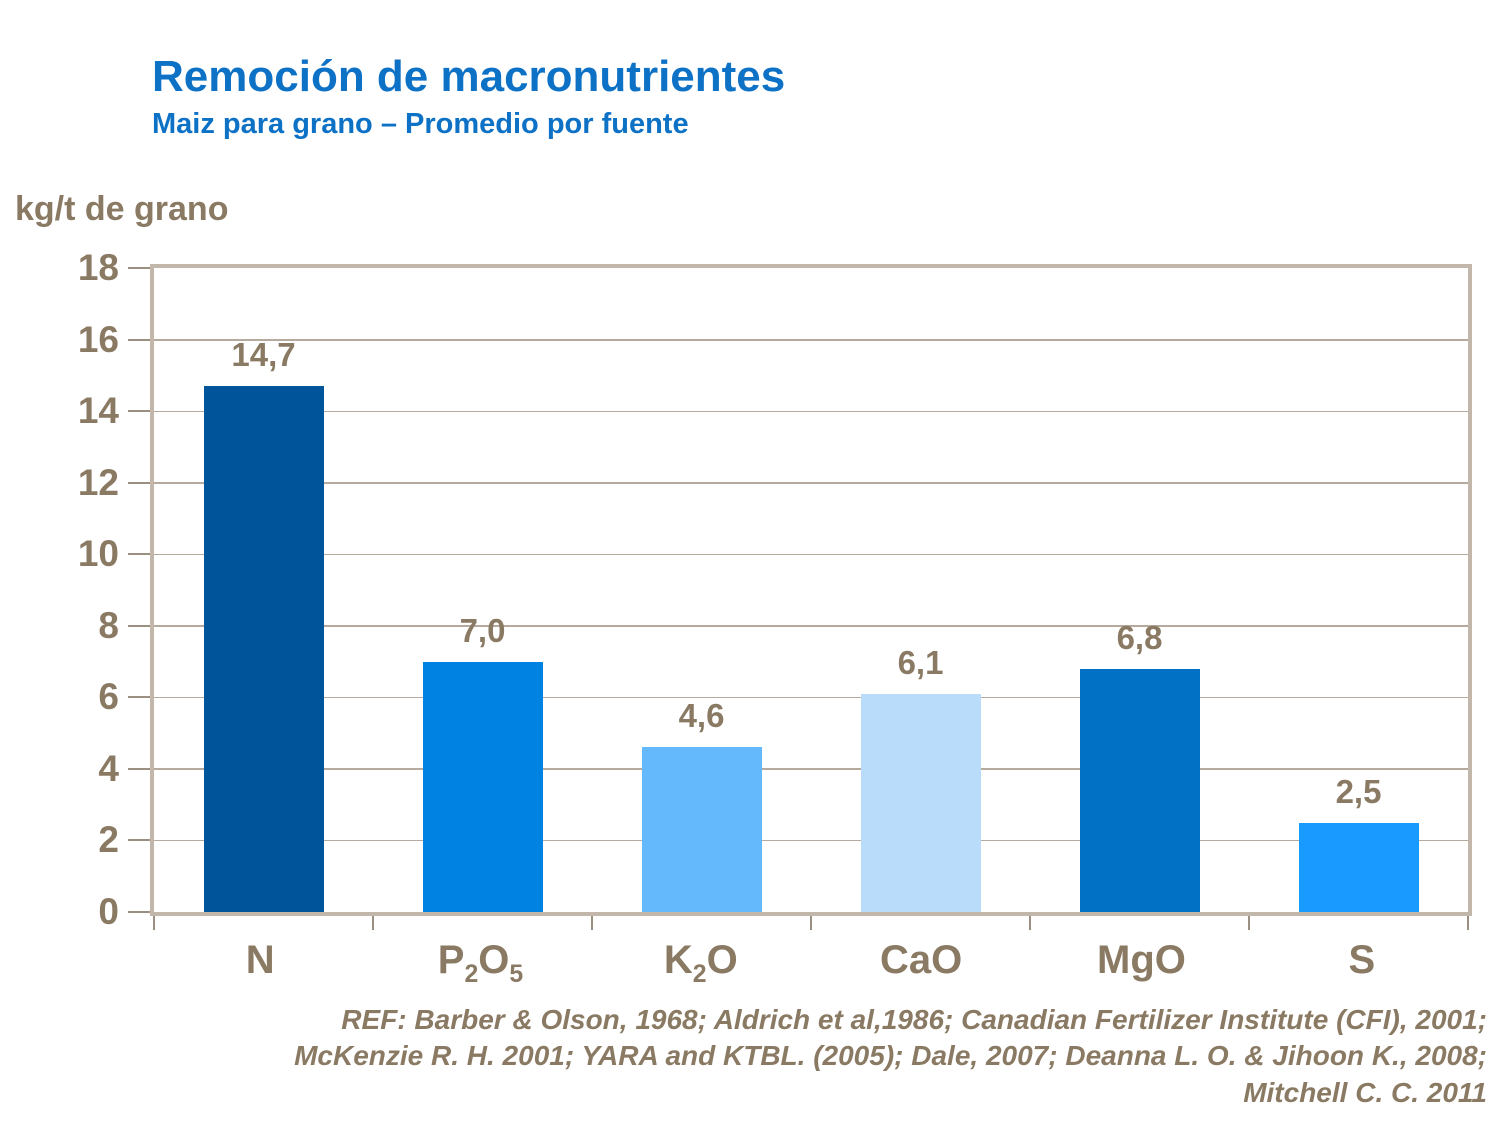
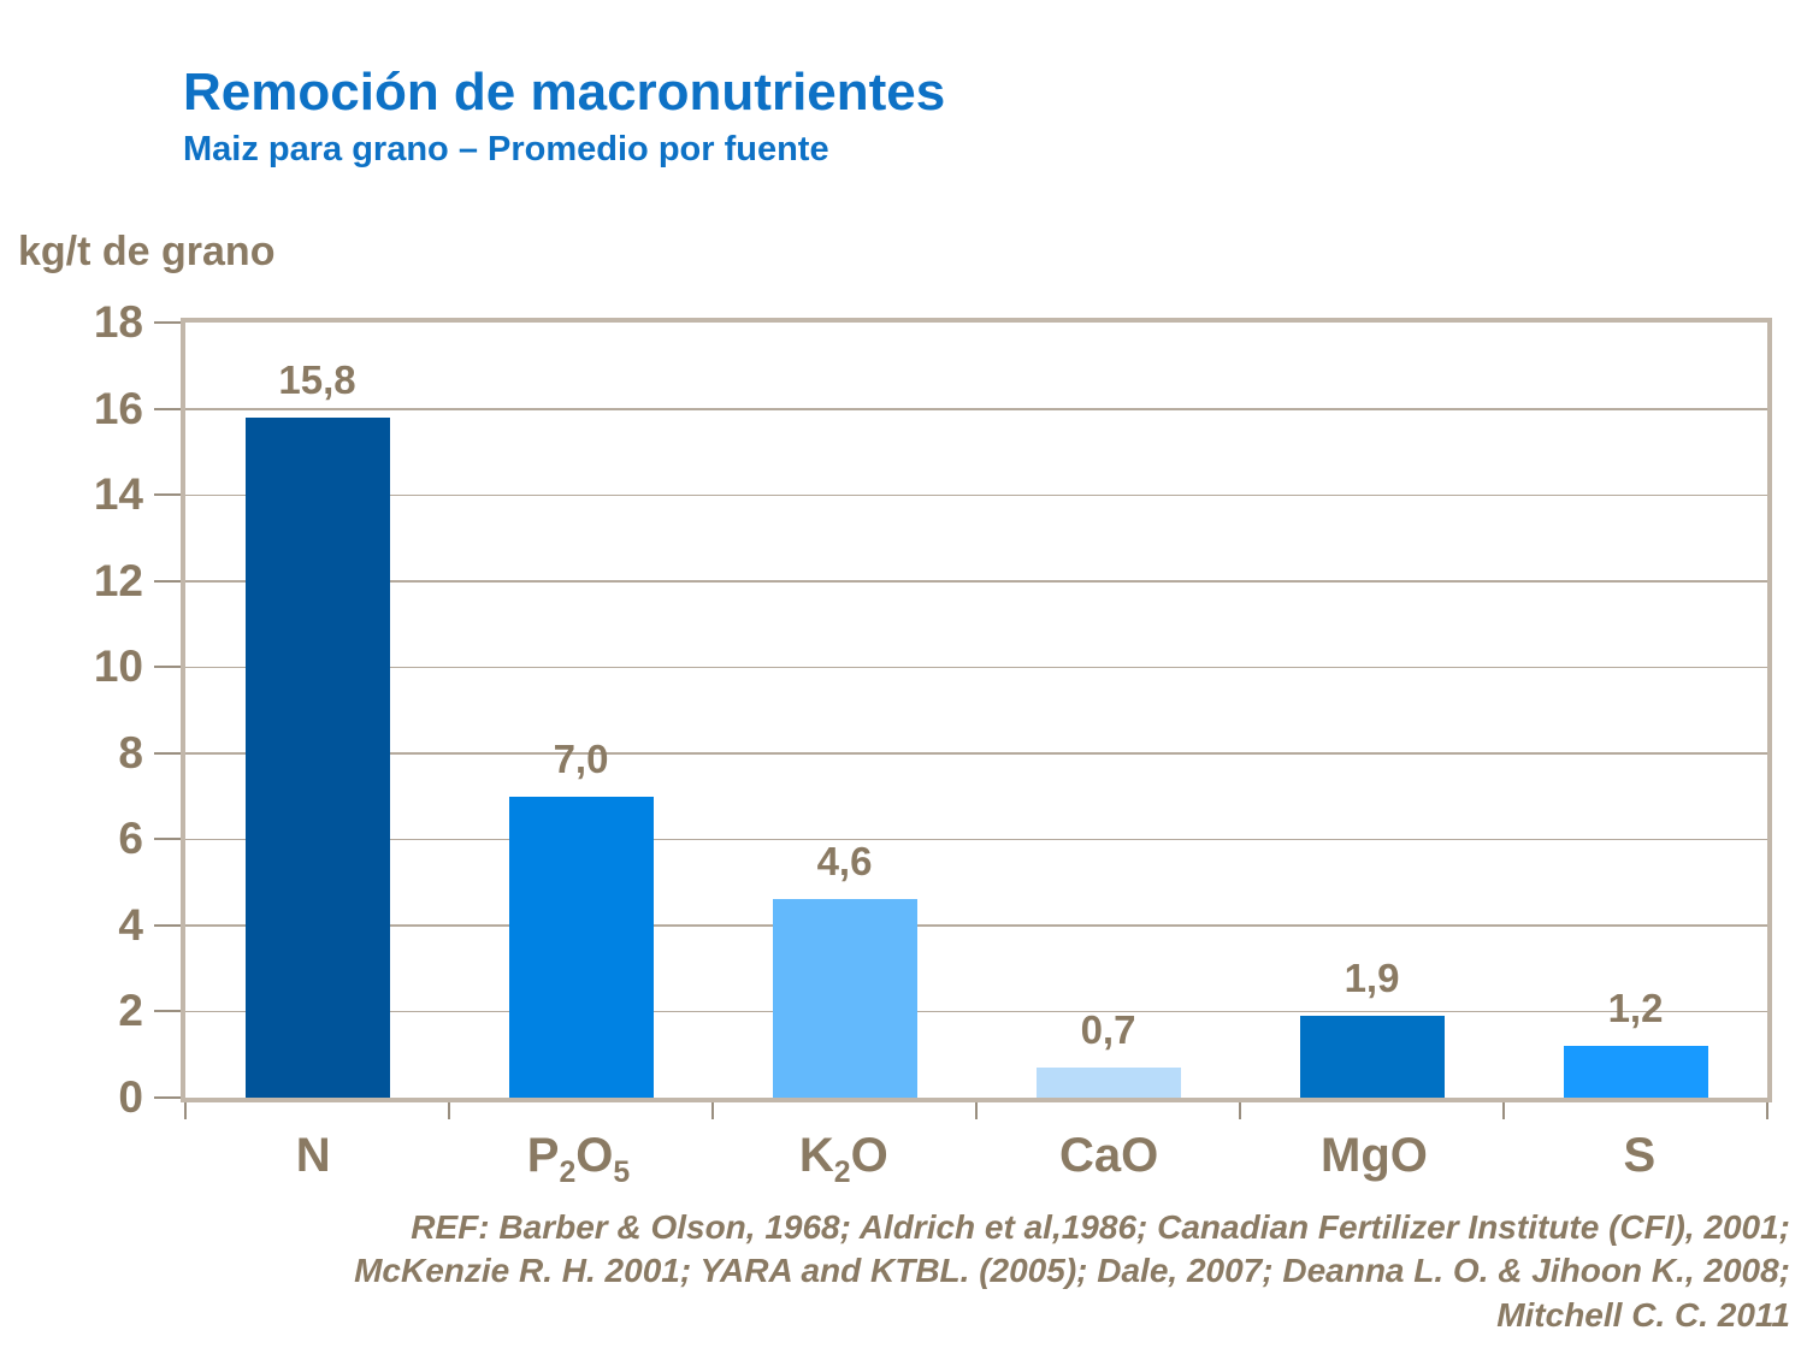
N: 14,7 -> 15,8
CaO: 6,1 -> 0,7
MgO: 6,8 -> 1,9
S: 2,5 -> 1,2
